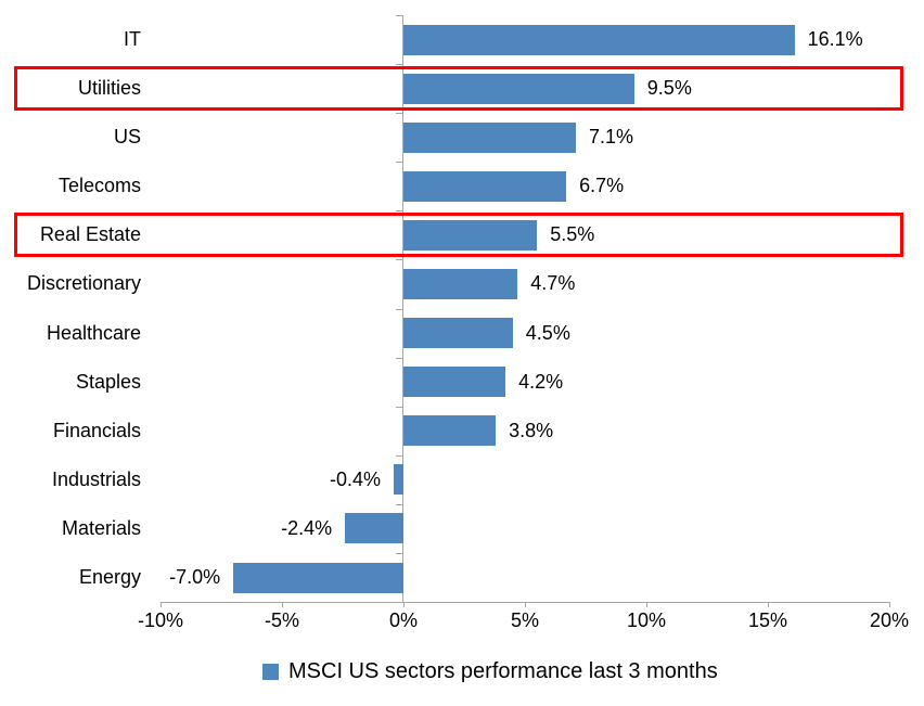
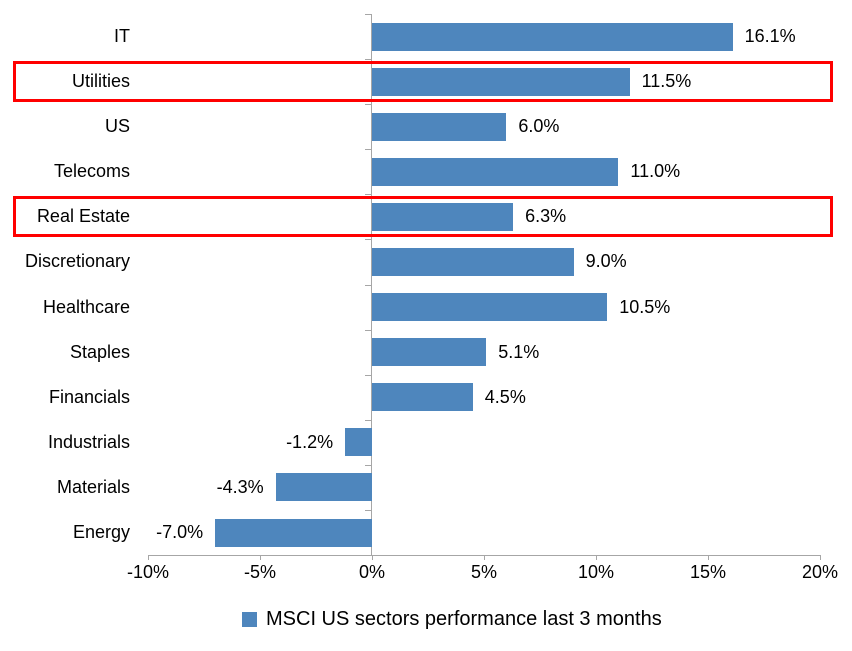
Utilities: 9.5% -> 11.5%
US: 7.1% -> 6.0%
Telecoms: 6.7% -> 11.0%
Real Estate: 5.5% -> 6.3%
Discretionary: 4.7% -> 9.0%
Healthcare: 4.5% -> 10.5%
Staples: 4.2% -> 5.1%
Financials: 3.8% -> 4.5%
Industrials: -0.4% -> -1.2%
Materials: -2.4% -> -4.3%
